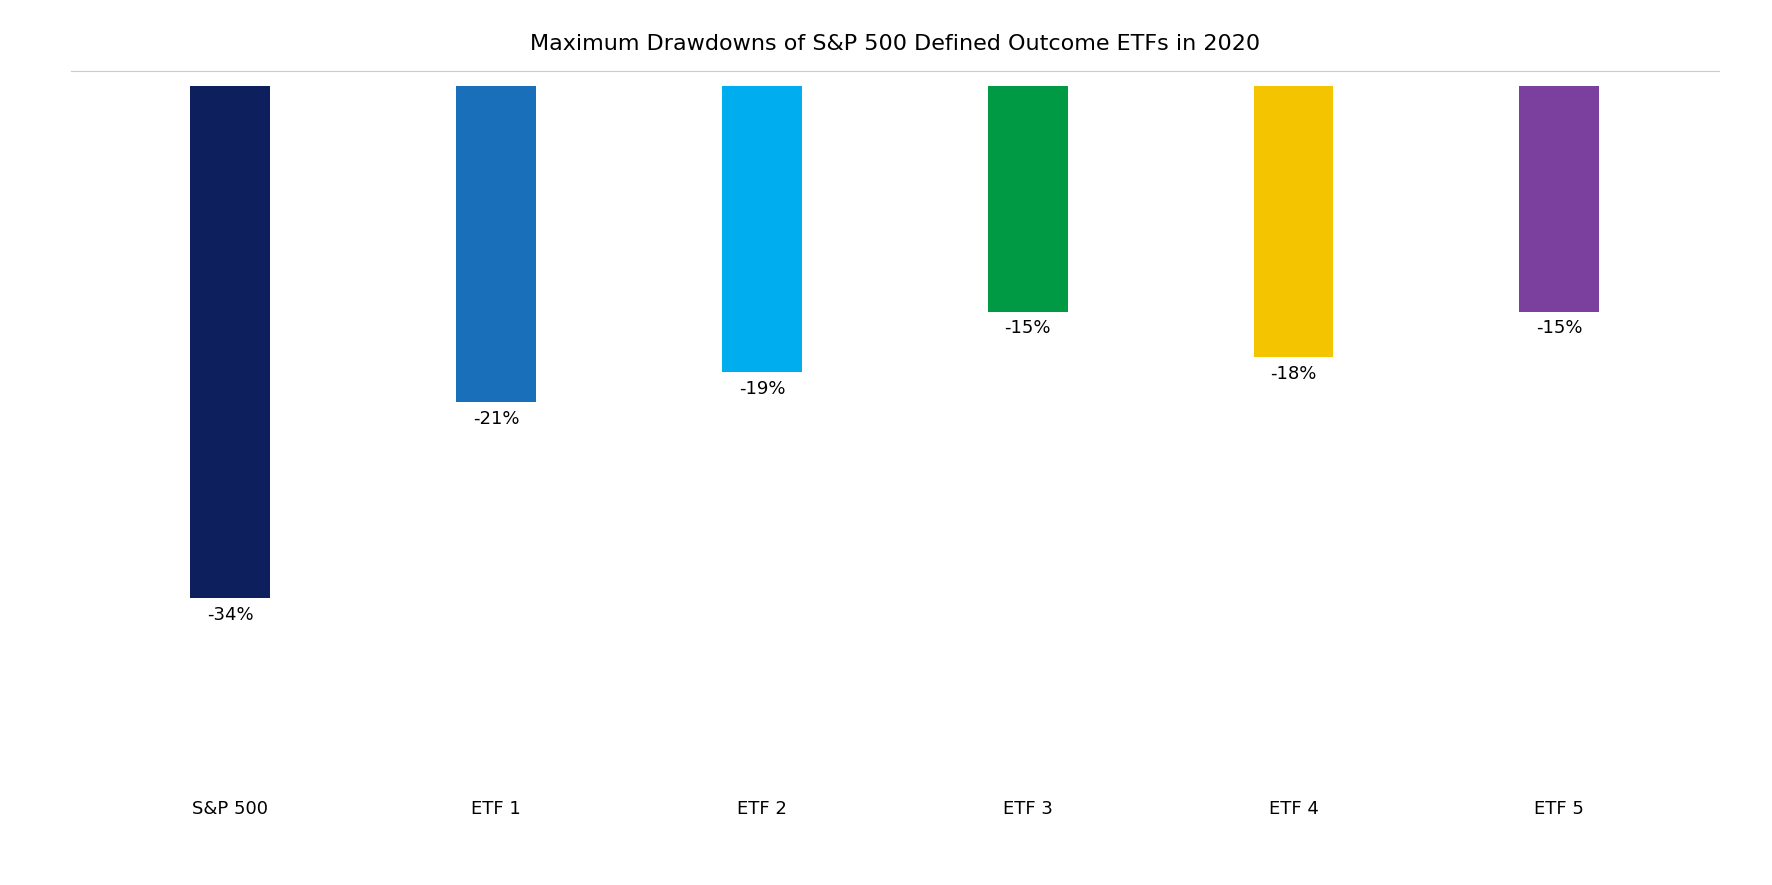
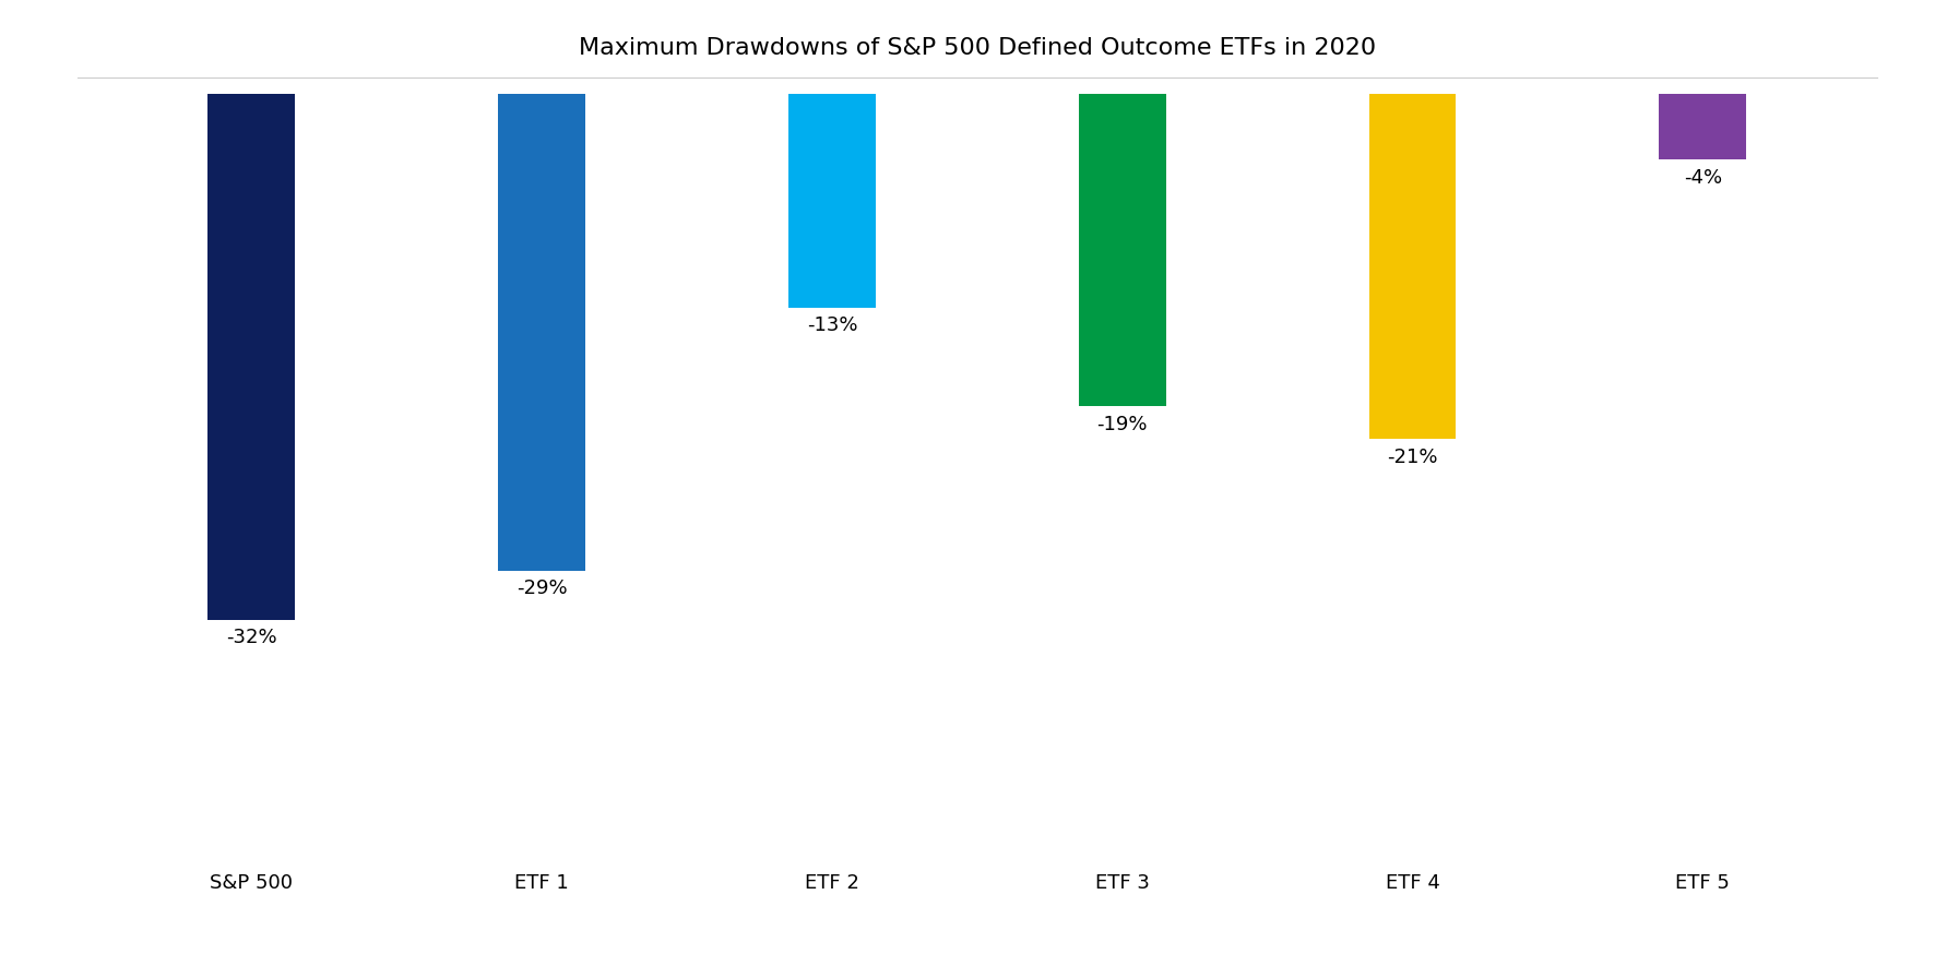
S&P 500: -34% -> -32%
ETF 1: -21% -> -29%
ETF 2: -19% -> -13%
ETF 3: -15% -> -19%
ETF 4: -18% -> -21%
ETF 5: -15% -> -4%
